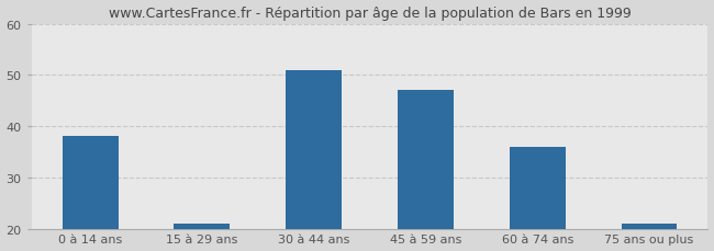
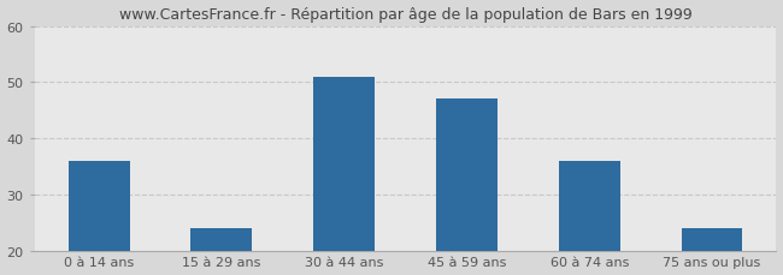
0 à 14 ans: 38 -> 36
15 à 29 ans: 21 -> 24
75 ans ou plus: 21 -> 24
